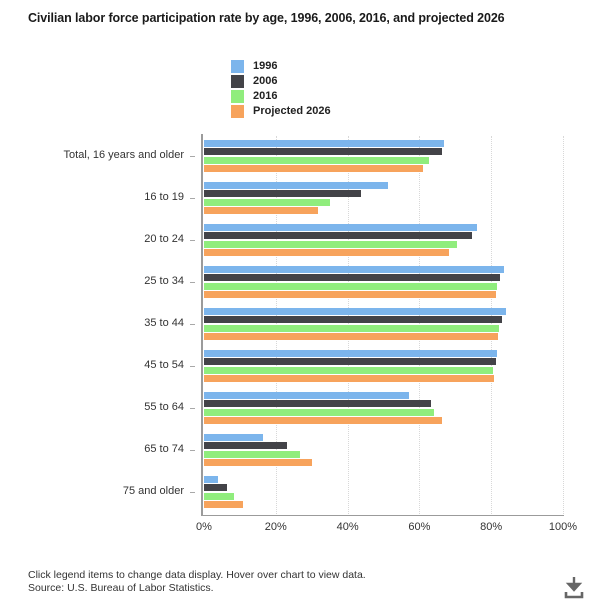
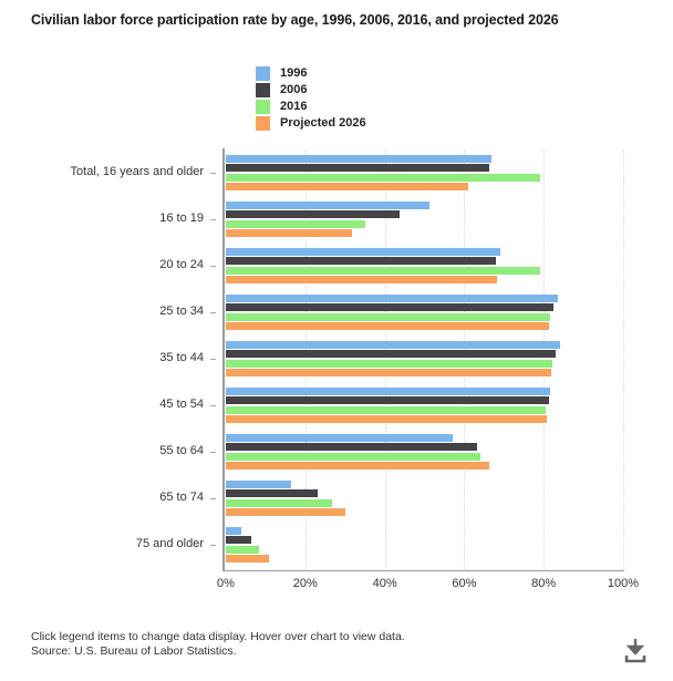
2016/Total, 16 years and older: 63% -> 79%
1996/20 to 24: 76% -> 69%
2006/20 to 24: 75% -> 68%
2016/20 to 24: 70% -> 79%
